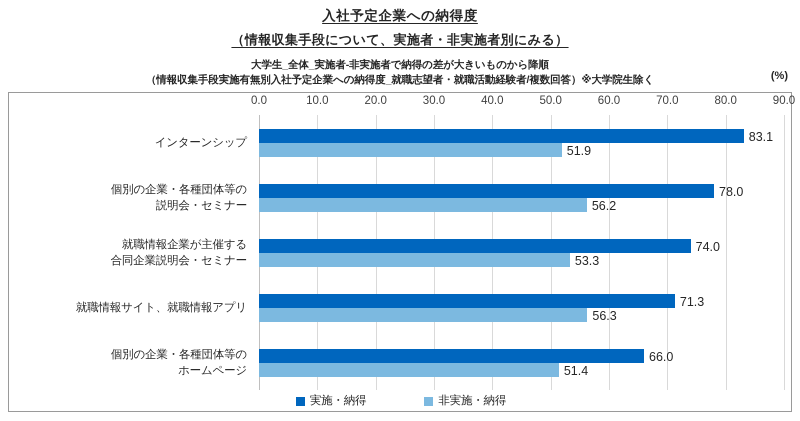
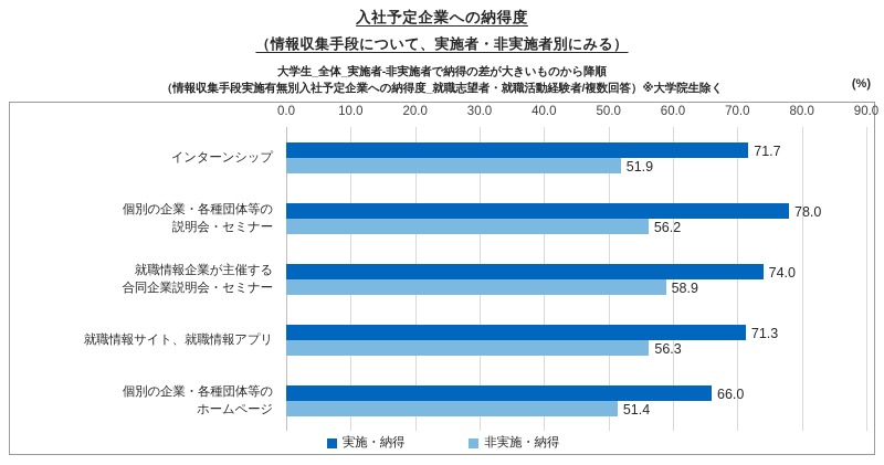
実施・納得/インターンシップ: 83.1 -> 71.7
非実施・納得/就職情報企業が主催する 合同企業説明会・セミナー: 53.3 -> 58.9
